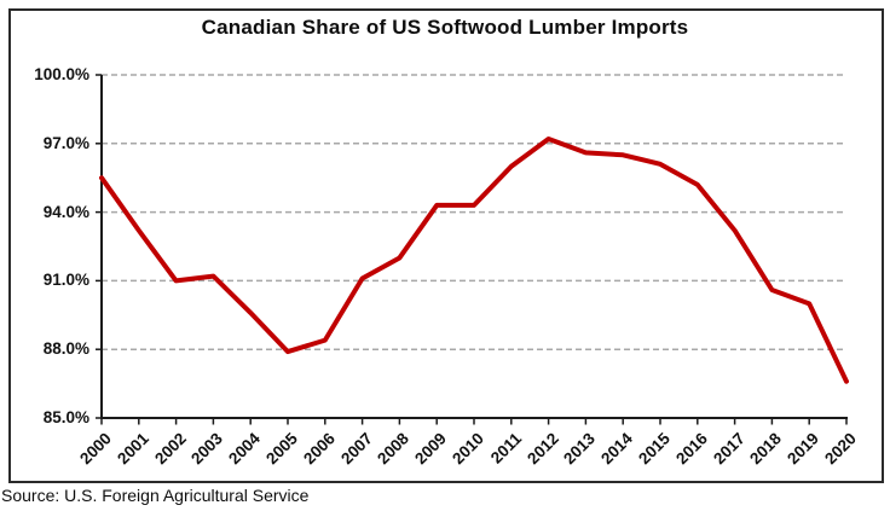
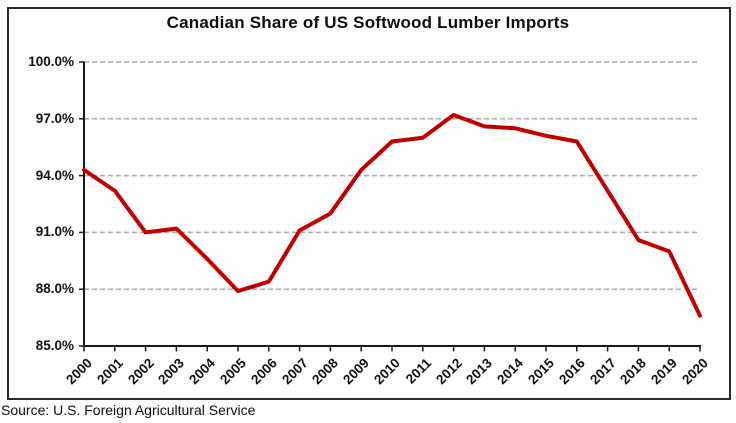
2000: 95.5% -> 94.3%
2010: 94.3% -> 95.8%
2016: 95.2% -> 95.8%
